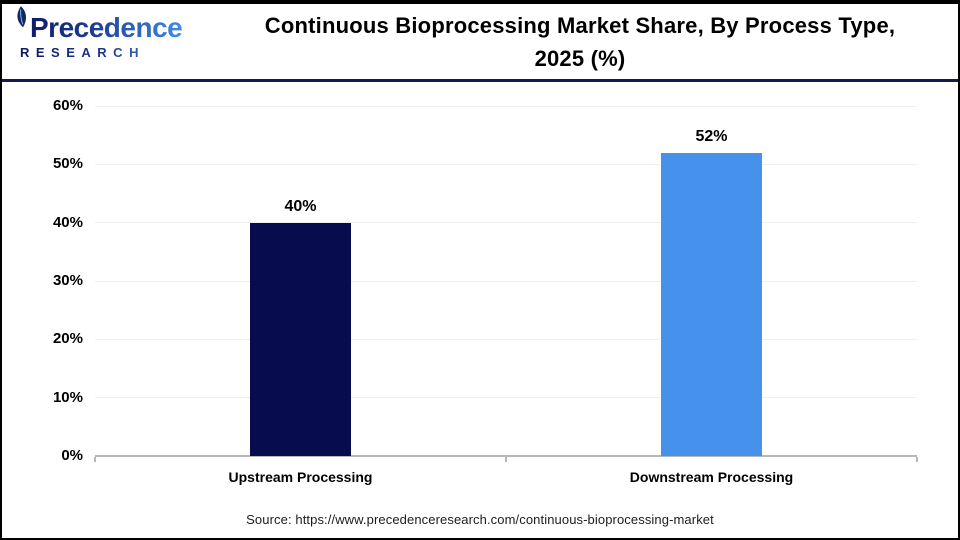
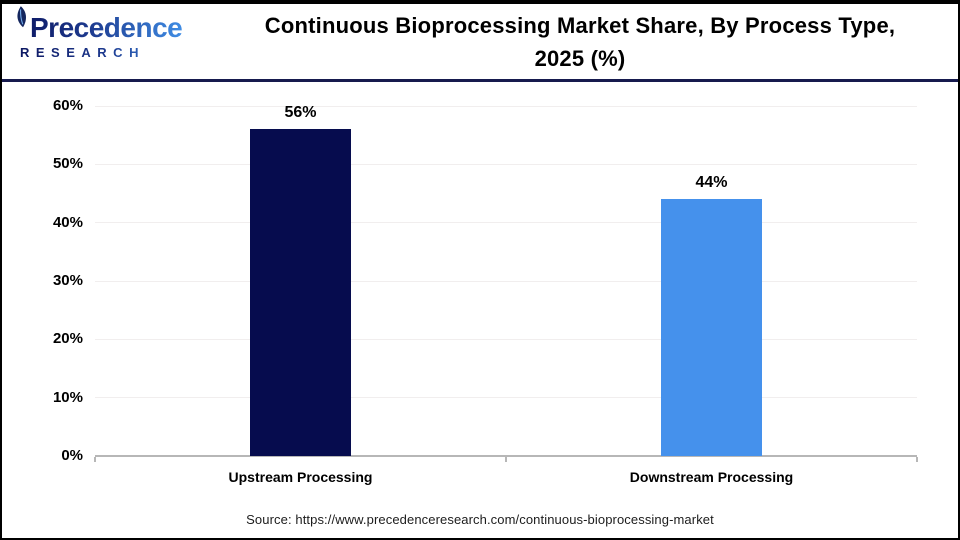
Upstream Processing: 40% -> 56%
Downstream Processing: 52% -> 44%
